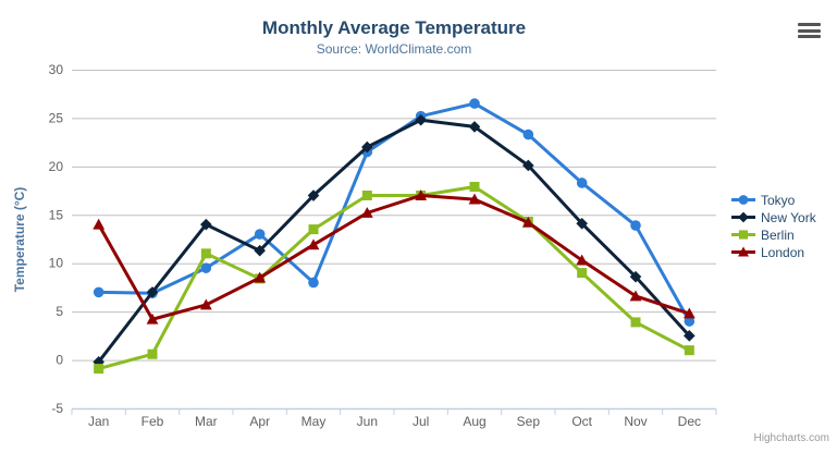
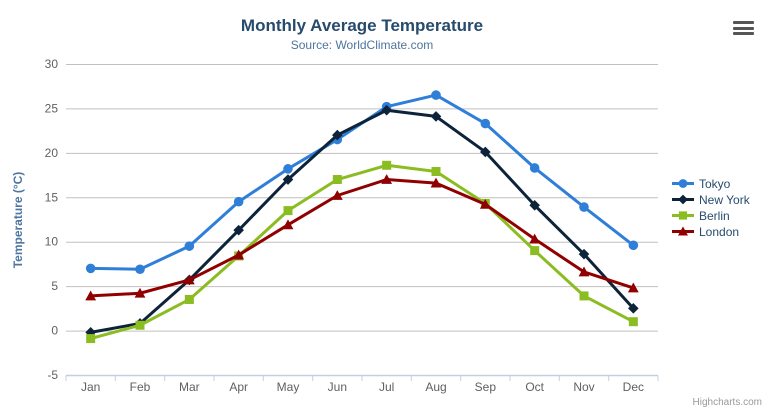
London/Jan: 14 -> 4
New York/Feb: 7 -> 1
New York/Mar: 14 -> 6
Berlin/Mar: 11 -> 4
Tokyo/Apr: 13 -> 14
Tokyo/May: 8 -> 18
Berlin/Jul: 17 -> 19
Tokyo/Dec: 4 -> 10
